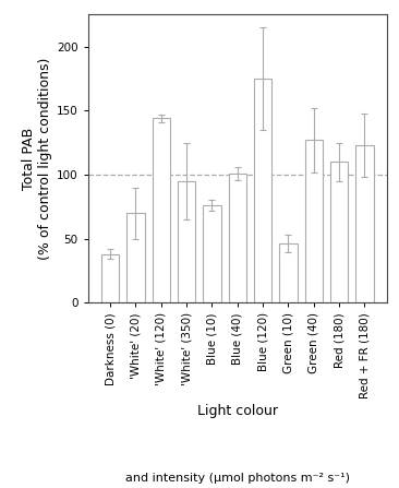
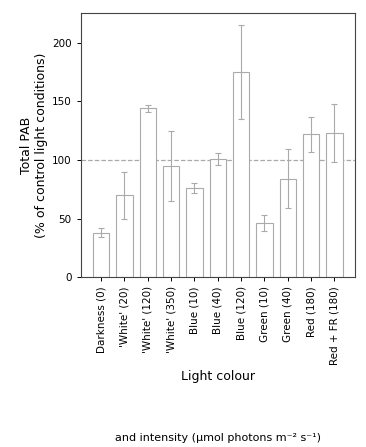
Green (40): 127 -> 84
Red (180): 110 -> 122
